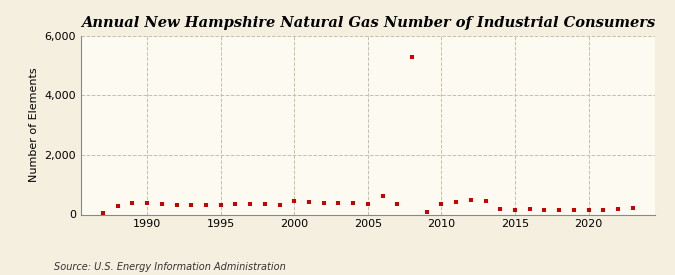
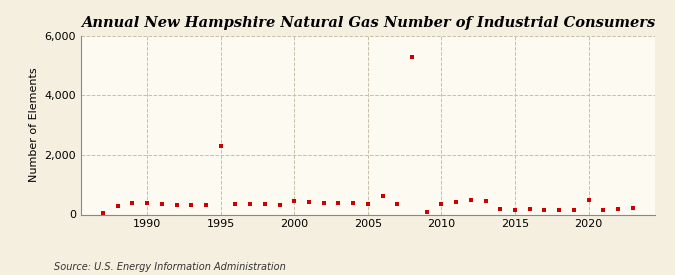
1995: 330 -> 2,300
2020: 160 -> 500
